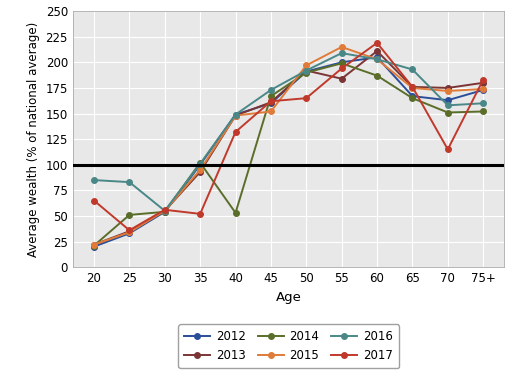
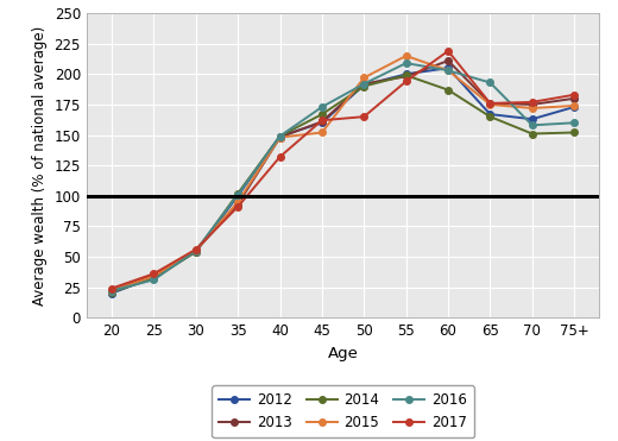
2016/20: 85 -> 22
2017/20: 65 -> 24
2014/25: 51 -> 32
2016/25: 83 -> 31
2017/35: 52 -> 91
2014/40: 53 -> 149
2013/55: 184 -> 198
2017/70: 115 -> 177
